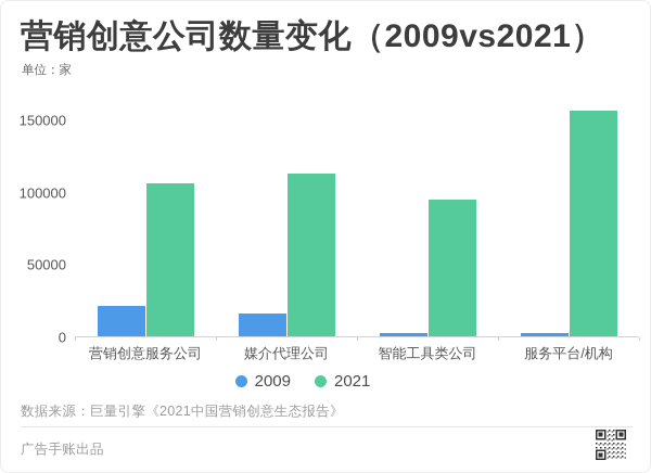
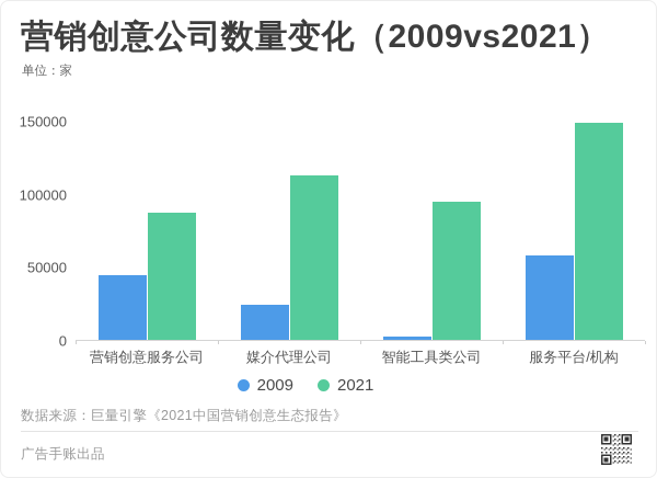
2009/营销创意服务公司: 21000 -> 44000
2021/营销创意服务公司: 106000 -> 87000
2009/媒介代理公司: 16000 -> 24000
2009/服务平台/机构: 2000 -> 58000
2021/服务平台/机构: 156000 -> 149000
